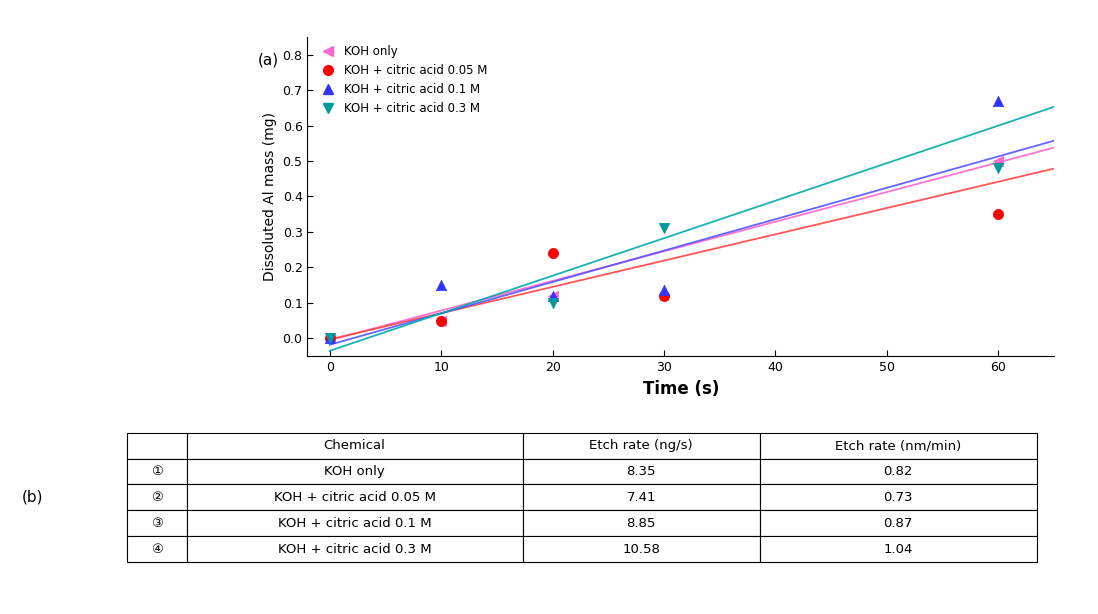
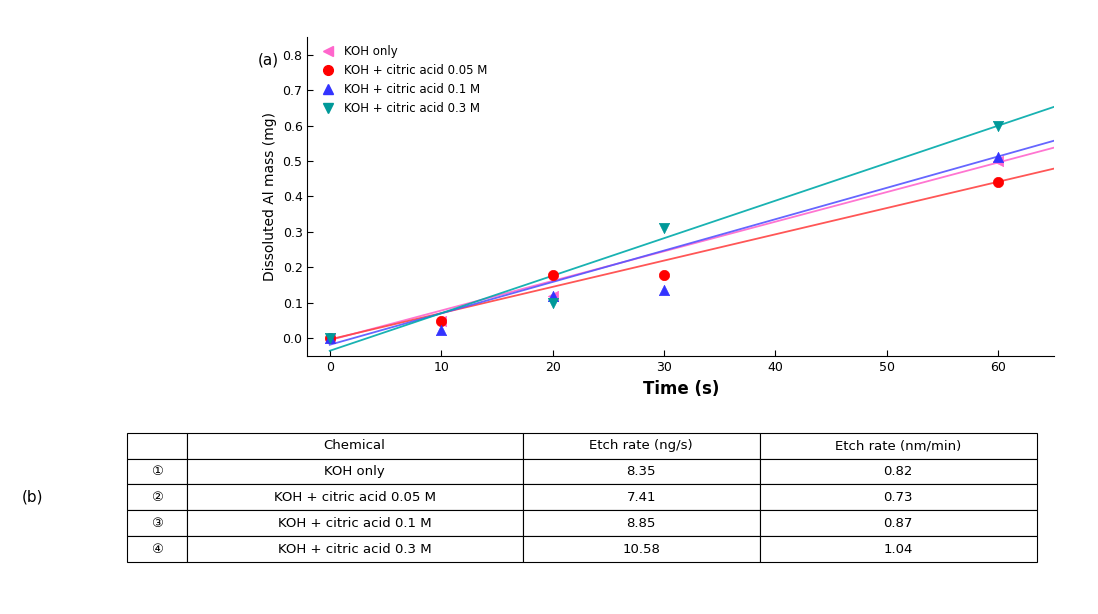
KOH + citric acid 0.1 M/10: 0.150 -> 0.025
KOH + citric acid 0.05 M/20: 0.24 -> 0.18
KOH + citric acid 0.05 M/30: 0.12 -> 0.18
KOH + citric acid 0.05 M/60: 0.35 -> 0.44
KOH + citric acid 0.1 M/60: 0.670 -> 0.510
KOH + citric acid 0.3 M/60: 0.48 -> 0.60
